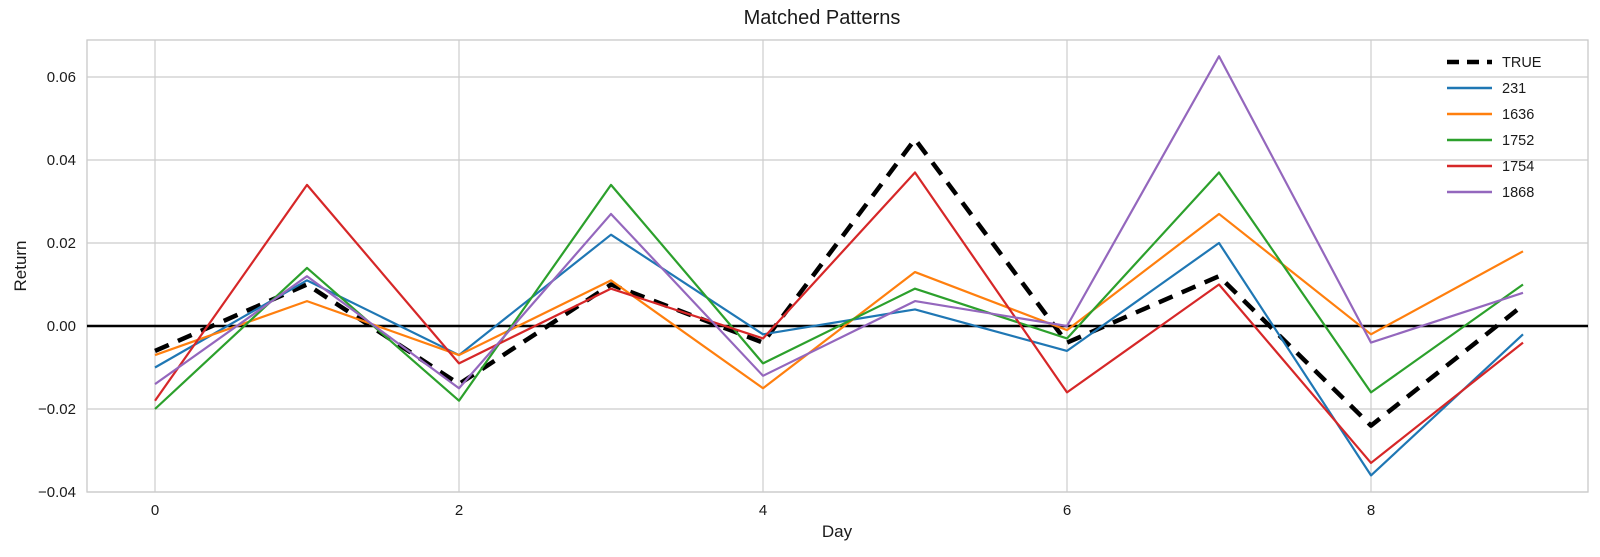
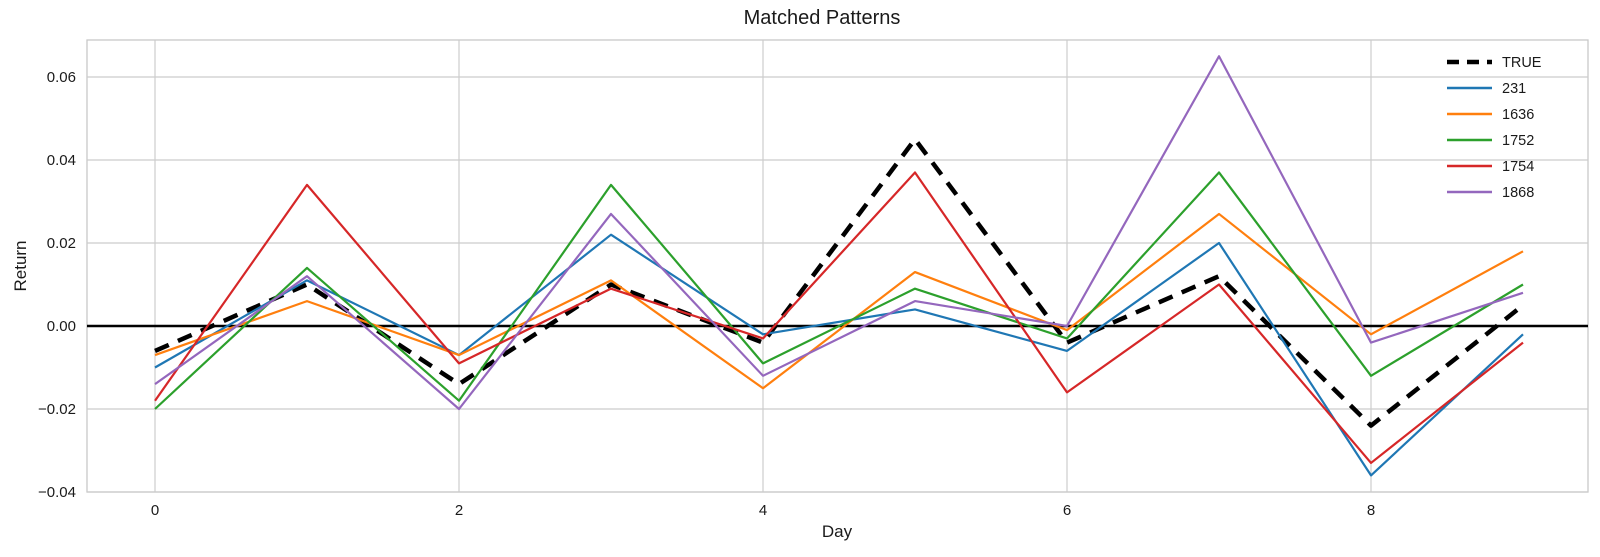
1868/2: -0.015 -> -0.020
1752/8: -0.016 -> -0.012
